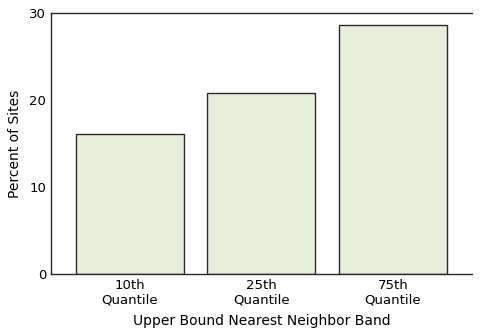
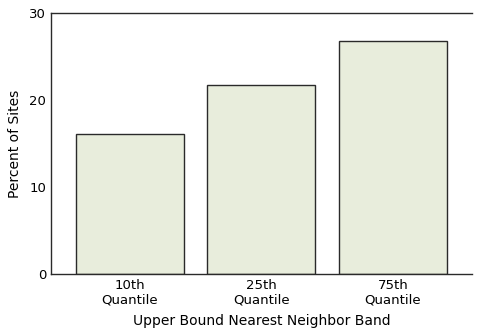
25th Quantile: 20.8 -> 21.8
75th Quantile: 28.6 -> 26.8
